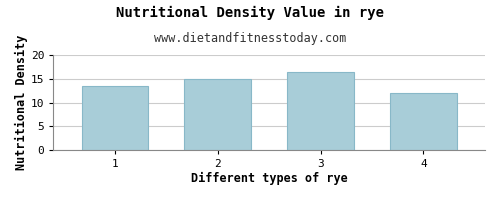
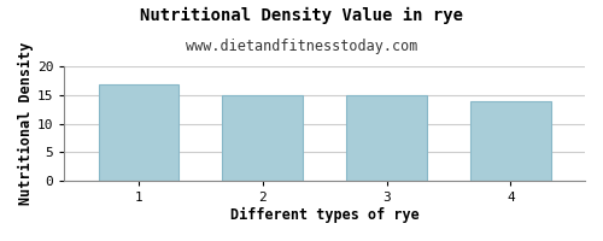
1: 13.5 -> 16.8
3: 16.5 -> 15.0
4: 12.0 -> 14.0
